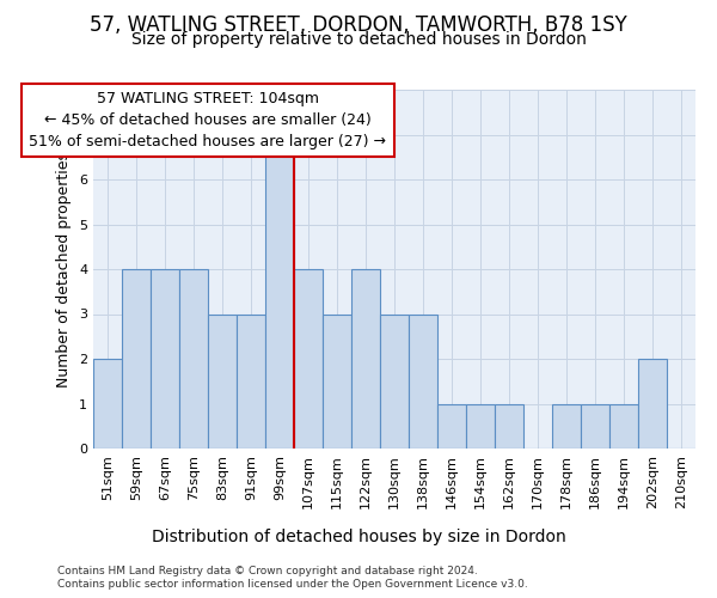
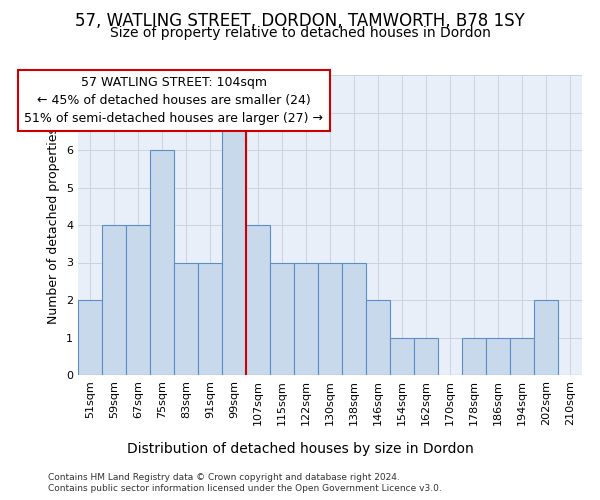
75sqm: 4 -> 6
122sqm: 4 -> 3
146sqm: 1 -> 2
